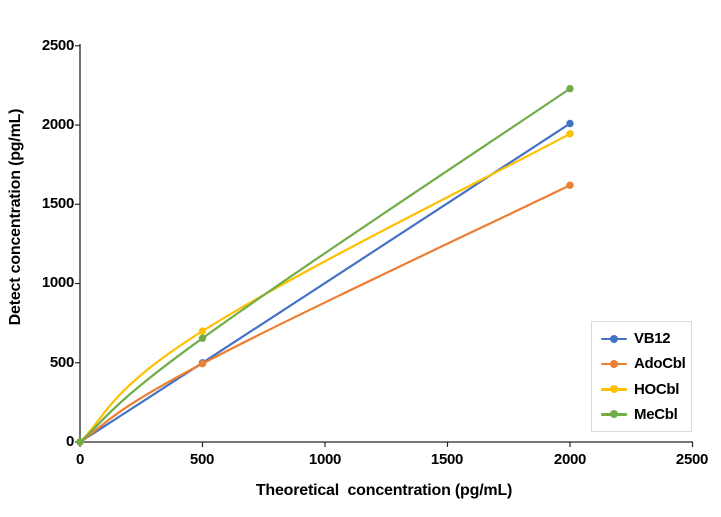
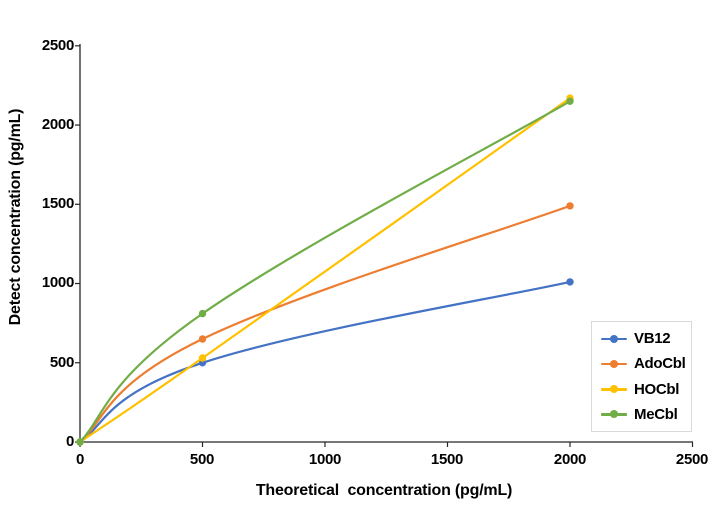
AdoCbl/500: 500 -> 650
HOCbl/500: 700 -> 530
MeCbl/500: 660 -> 810
VB12/2000: 2010 -> 1010
AdoCbl/2000: 1620 -> 1490
HOCbl/2000: 1940 -> 2170
MeCbl/2000: 2230 -> 2150
